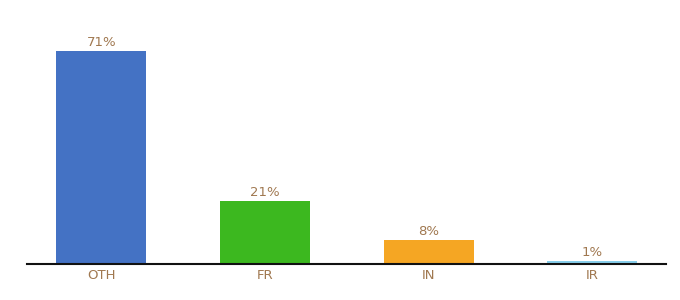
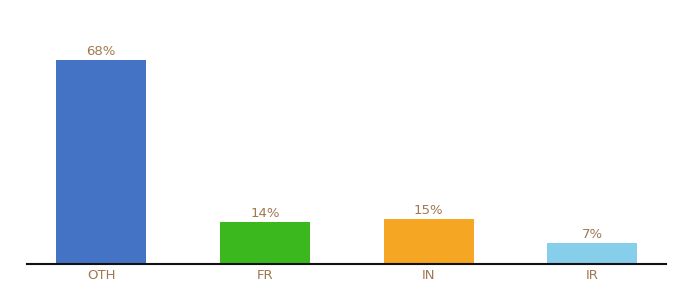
OTH: 71% -> 68%
FR: 21% -> 14%
IN: 8% -> 15%
IR: 1% -> 7%
